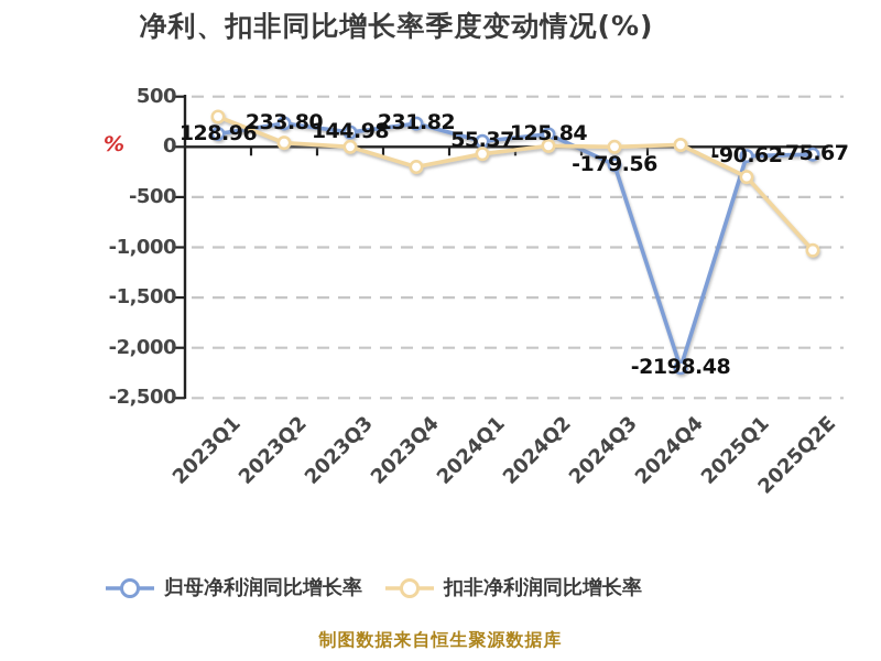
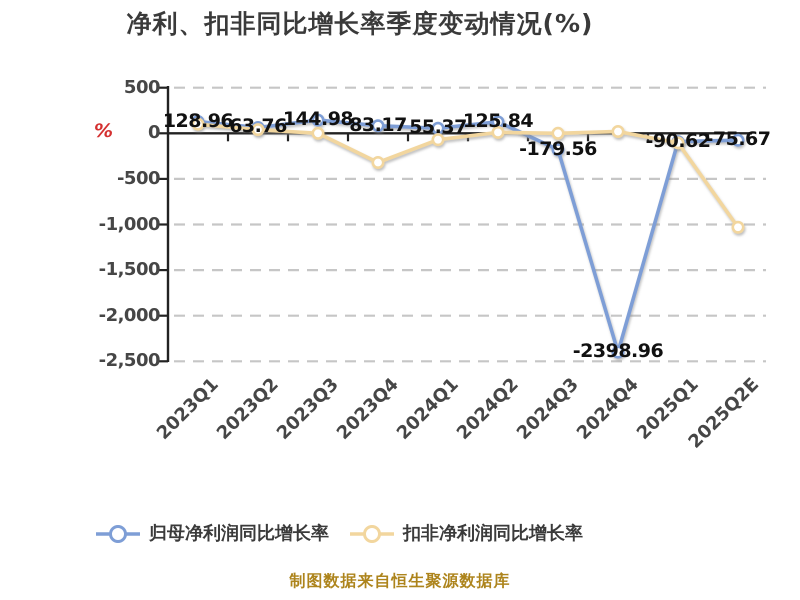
扣非净利润同比增长率/2023Q1: 300 -> 100
归母净利润同比增长率/2023Q2: 233.80 -> 63.76
归母净利润同比增长率/2023Q4: 231.82 -> 83.17
扣非净利润同比增长率/2023Q4: -200 -> -300
归母净利润同比增长率/2024Q4: -2198.48 -> -2398.96
扣非净利润同比增长率/2025Q1: -300 -> -100
